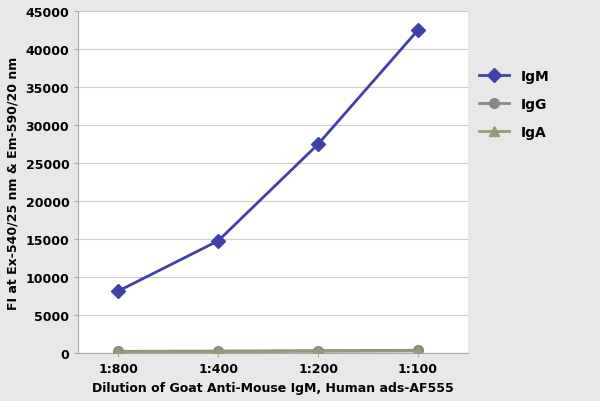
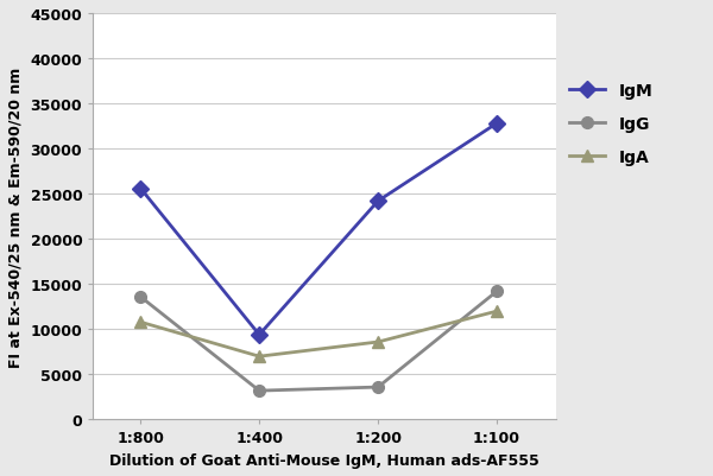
IgM/1:800: 8200 -> 25600
IgG/1:800: 300 -> 13600
IgA/1:800: 200 -> 10800
IgM/1:400: 14800 -> 9400
IgG/1:400: 300 -> 3200
IgA/1:400: 200 -> 7000
IgM/1:200: 27500 -> 24200
IgG/1:200: 400 -> 3600
IgA/1:200: 300 -> 8600
IgM/1:100: 42500 -> 32800
IgG/1:100: 400 -> 14200
IgA/1:100: 300 -> 12000
